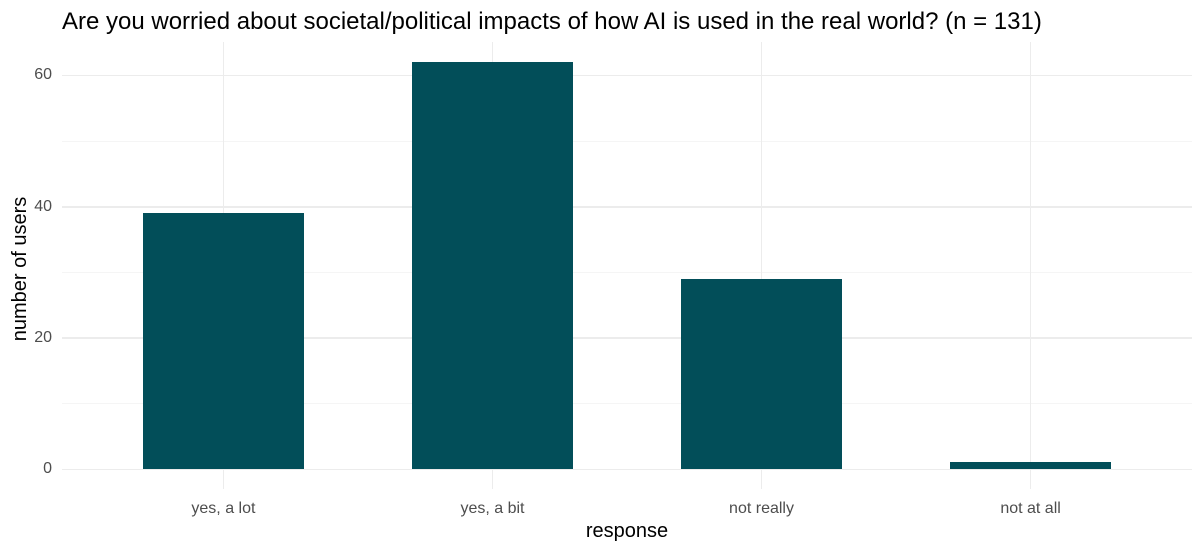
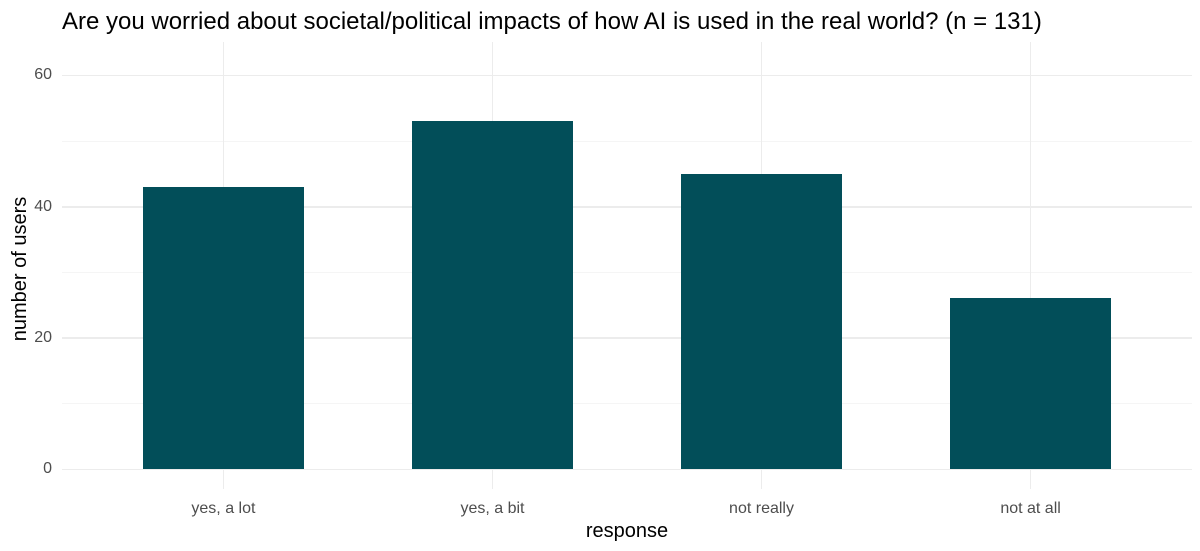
yes, a lot: 39 -> 43
yes, a bit: 62 -> 53
not really: 29 -> 45
not at all: 1 -> 26
